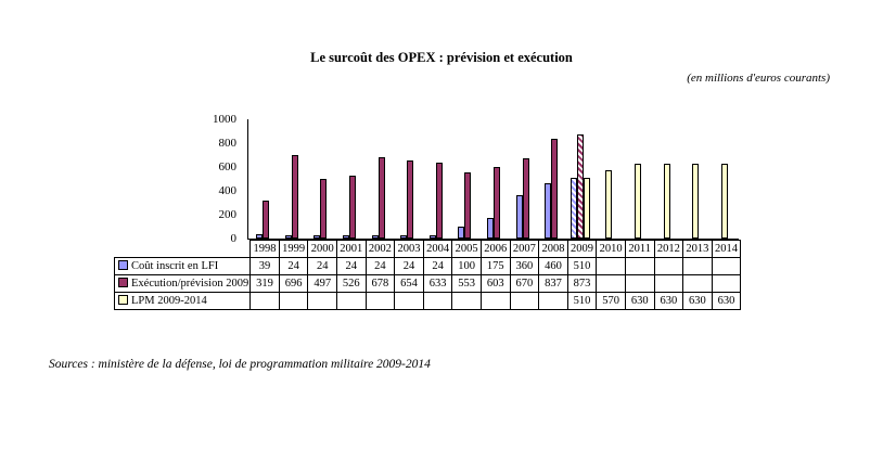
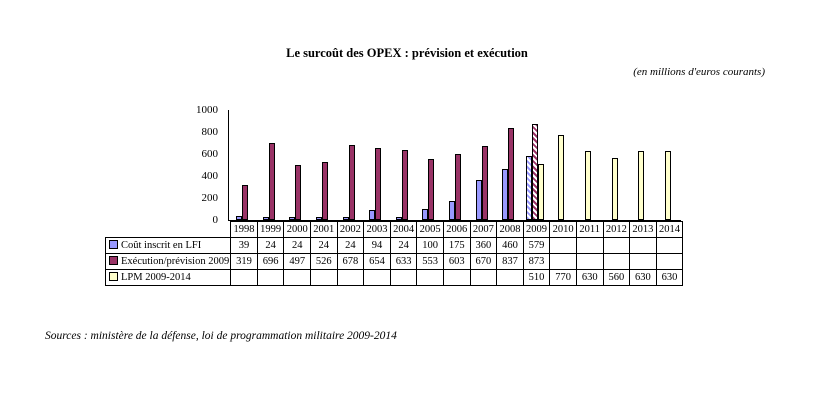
Coût inscrit en LFI/2003: 24 -> 94
Coût inscrit en LFI/2009: 510 -> 579
LPM 2009-2014/2010: 570 -> 770
LPM 2009-2014/2012: 630 -> 560
